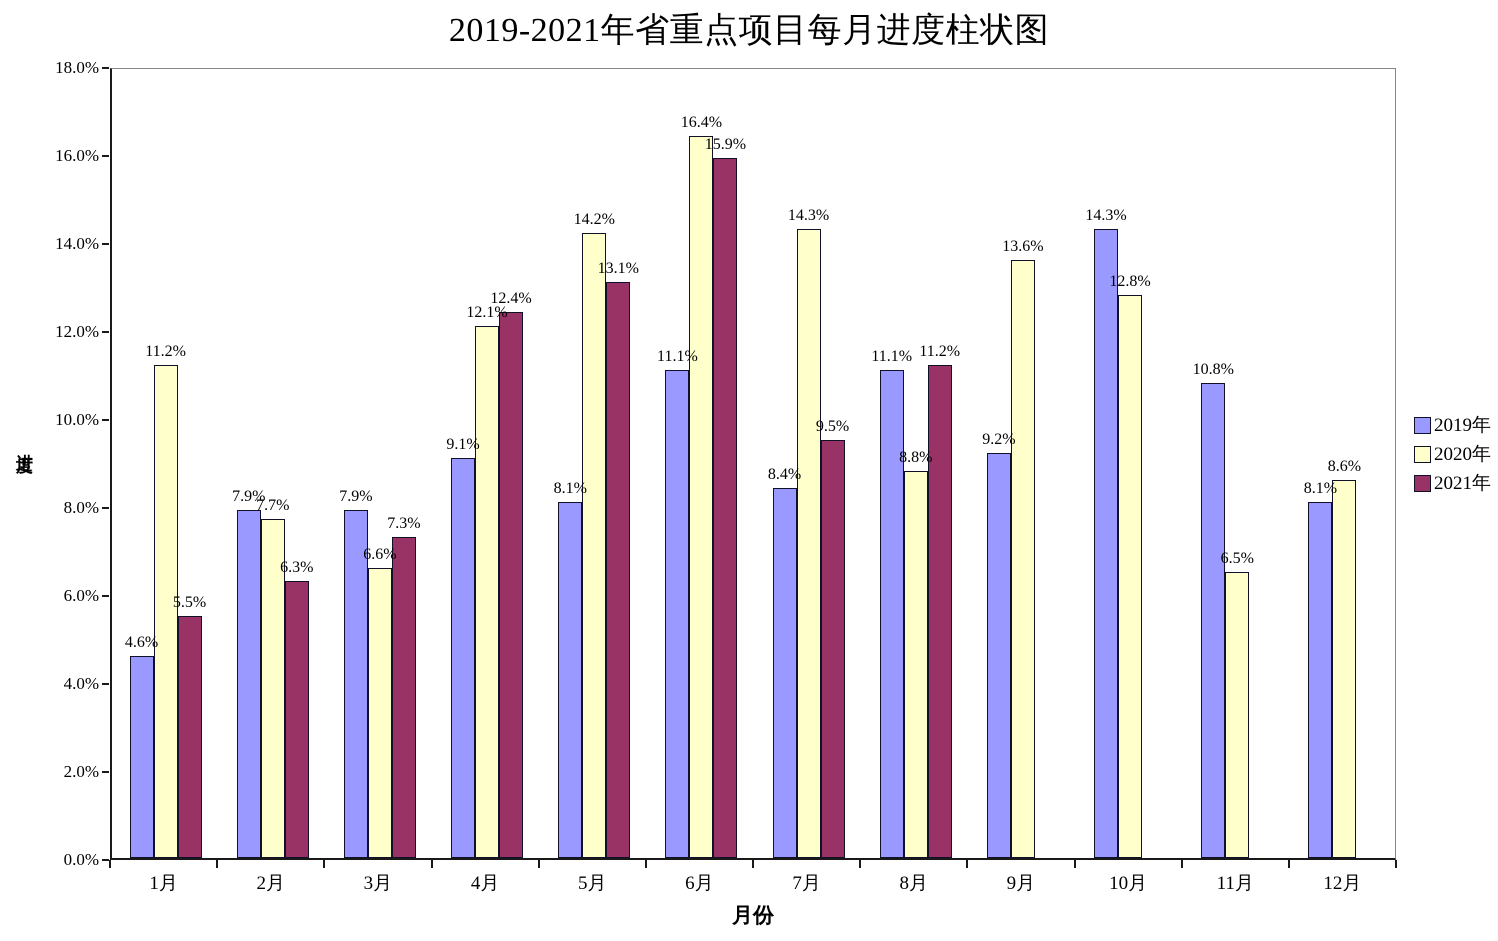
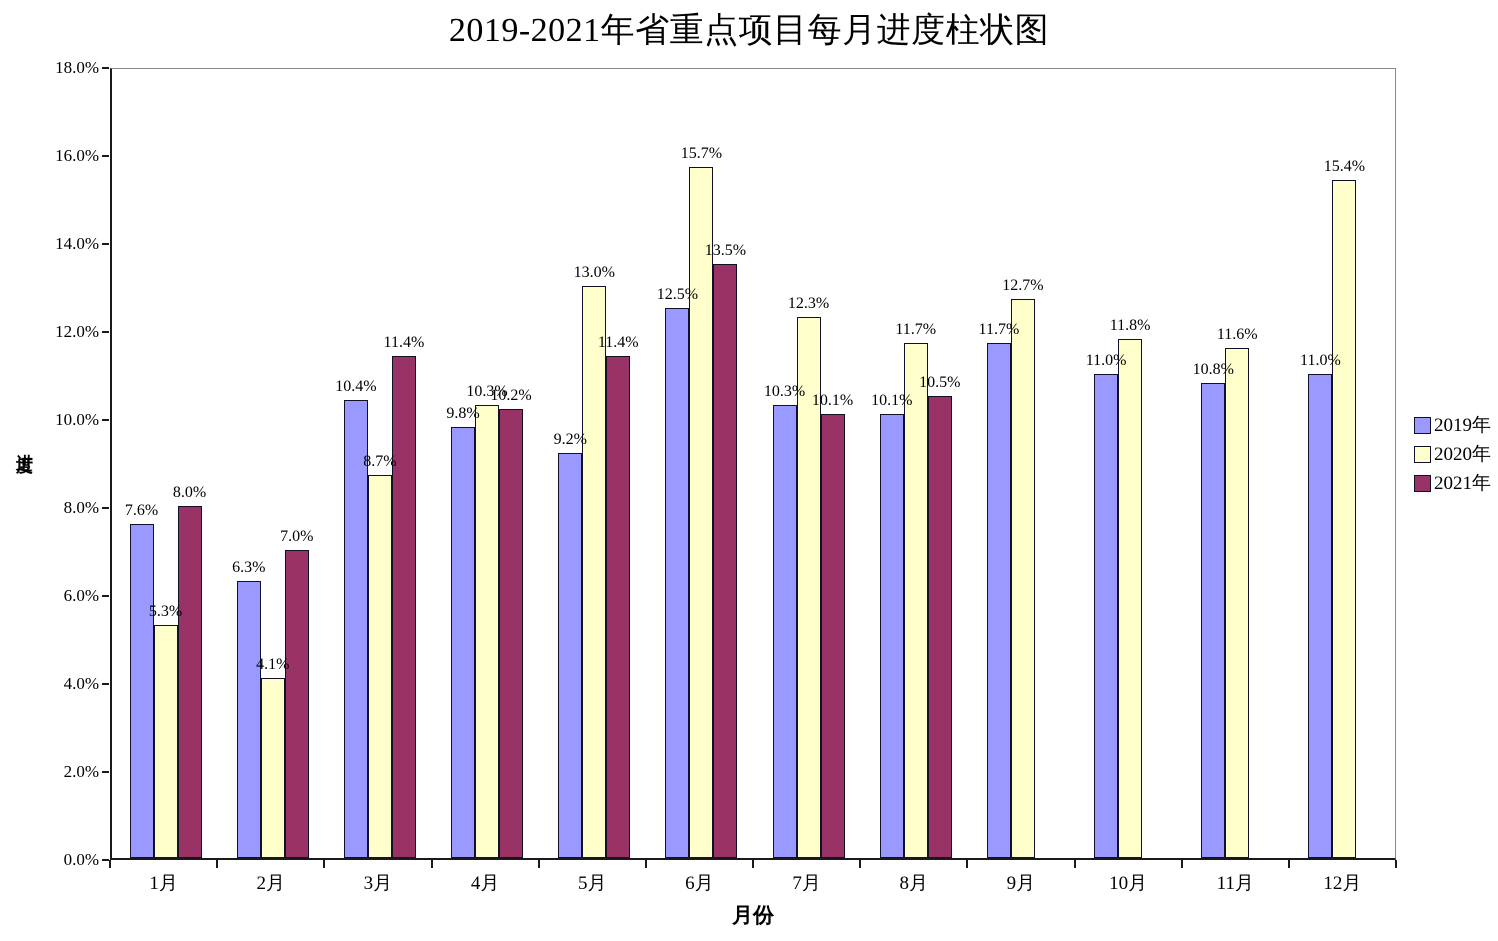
2019年/1月: 4.6% -> 7.6%
2020年/1月: 11.2% -> 5.3%
2021年/1月: 5.5% -> 8.0%
2019年/2月: 7.9% -> 6.3%
2020年/2月: 7.7% -> 4.1%
2021年/2月: 6.3% -> 7.0%
2019年/3月: 7.9% -> 10.4%
2020年/3月: 6.6% -> 8.7%
2021年/3月: 7.3% -> 11.4%
2019年/4月: 9.1% -> 9.8%
2020年/4月: 12.1% -> 10.3%
2021年/4月: 12.4% -> 10.2%
2019年/5月: 8.1% -> 9.2%
2020年/5月: 14.2% -> 13.0%
2021年/5月: 13.1% -> 11.4%
2019年/6月: 11.1% -> 12.5%
2020年/6月: 16.4% -> 15.7%
2021年/6月: 15.9% -> 13.5%
2019年/7月: 8.4% -> 10.3%
2020年/7月: 14.3% -> 12.3%
2021年/7月: 9.5% -> 10.1%
2019年/8月: 11.1% -> 10.1%
2020年/8月: 8.8% -> 11.7%
2021年/8月: 11.2% -> 10.5%
2019年/9月: 9.2% -> 11.7%
2020年/9月: 13.6% -> 12.7%
2019年/10月: 14.3% -> 11.0%
2020年/10月: 12.8% -> 11.8%
2020年/11月: 6.5% -> 11.6%
2019年/12月: 8.1% -> 11.0%
2020年/12月: 8.6% -> 15.4%
